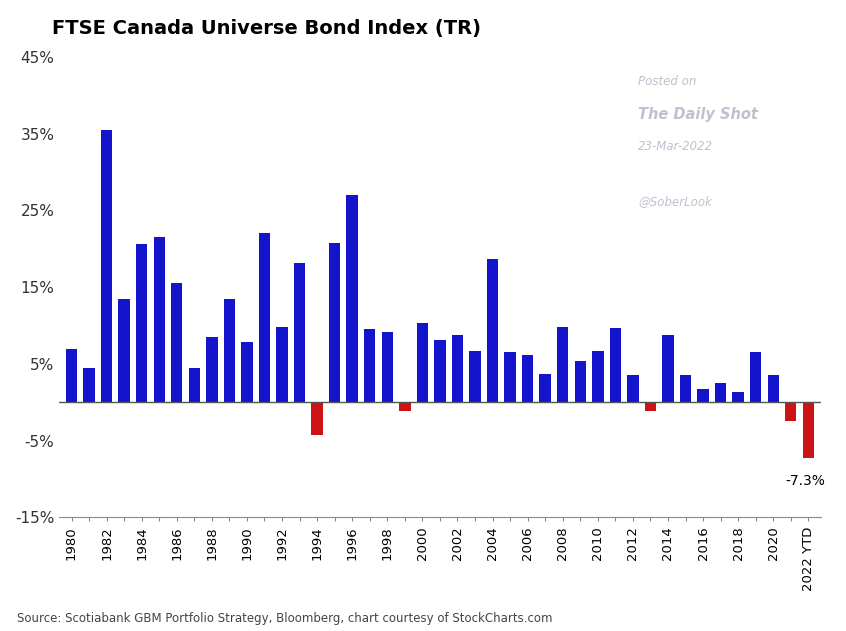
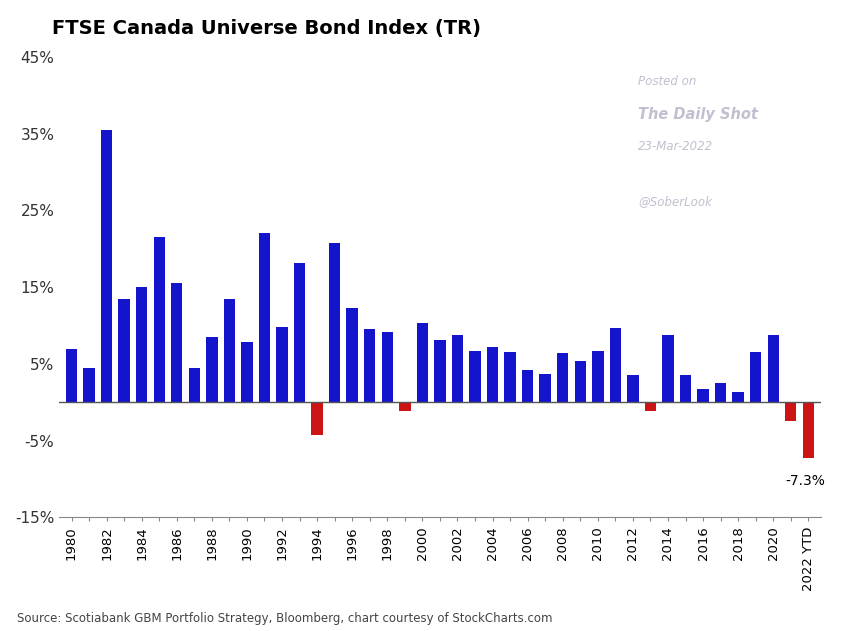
1984: 20.6% -> 15.0%
1996: 27.0% -> 12.3%
2004: 18.6% -> 7.2%
2006: 6.2% -> 4.2%
2008: 9.8% -> 6.4%
2020: 3.6% -> 8.7%
